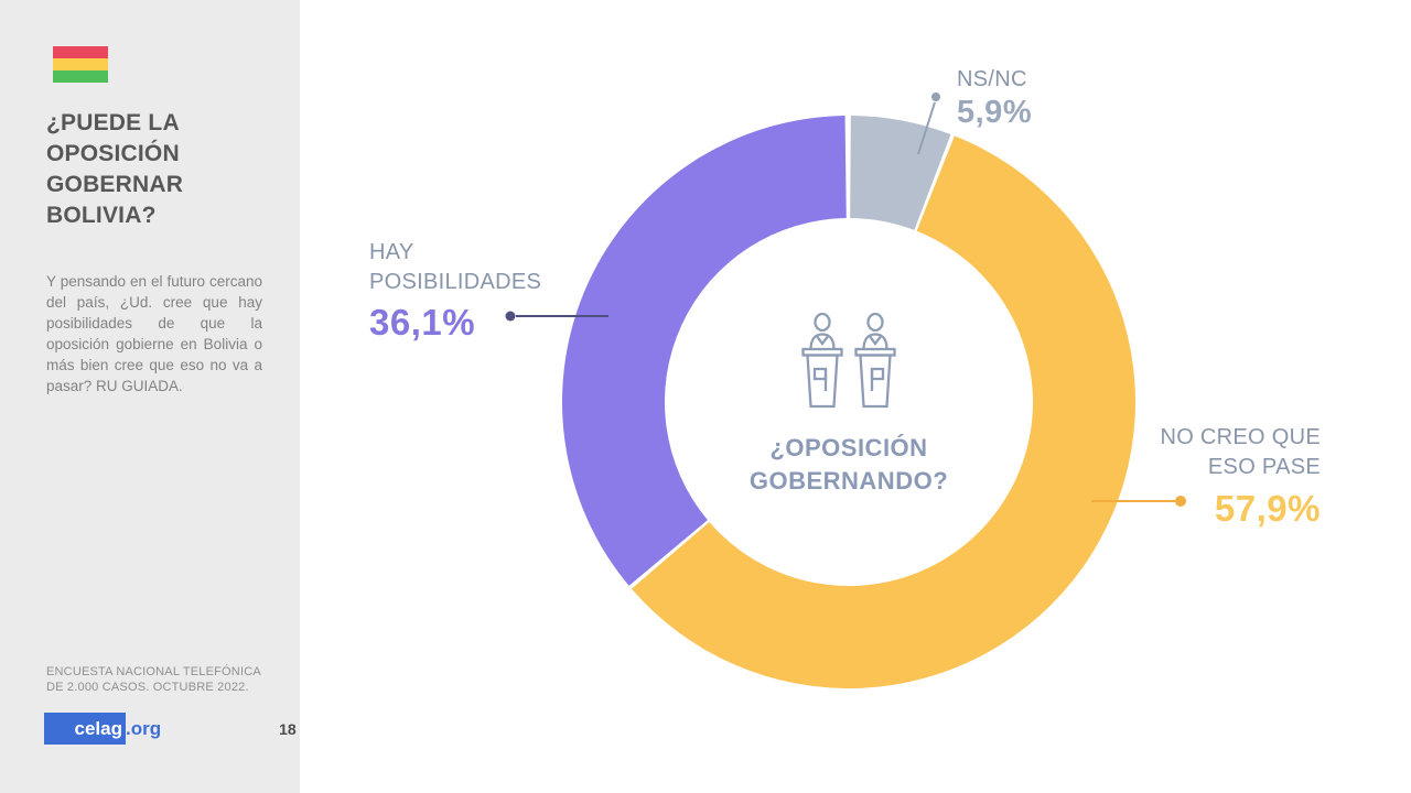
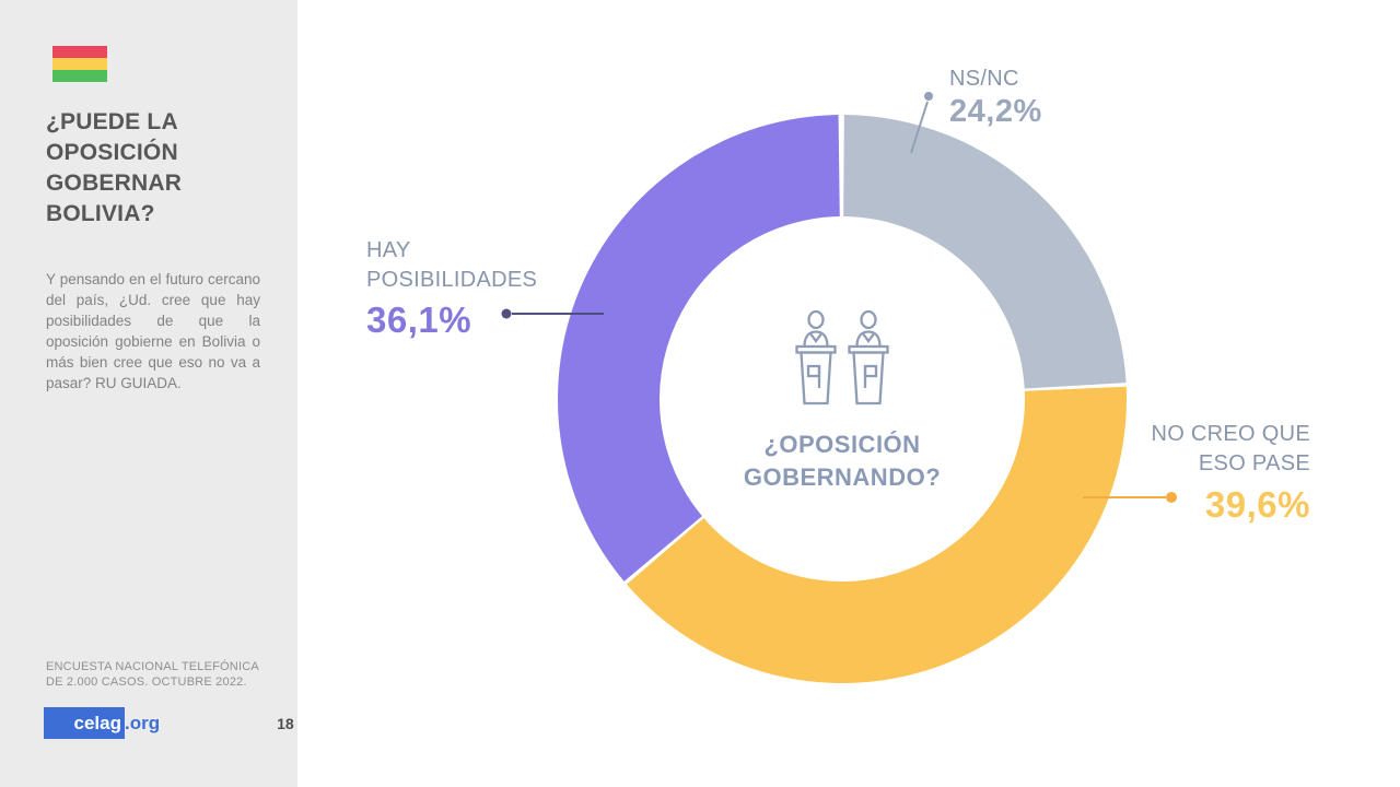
NS/NC: 5,9% -> 24,2%
NO CREO QUE ESO PASE: 57,9% -> 39,6%
